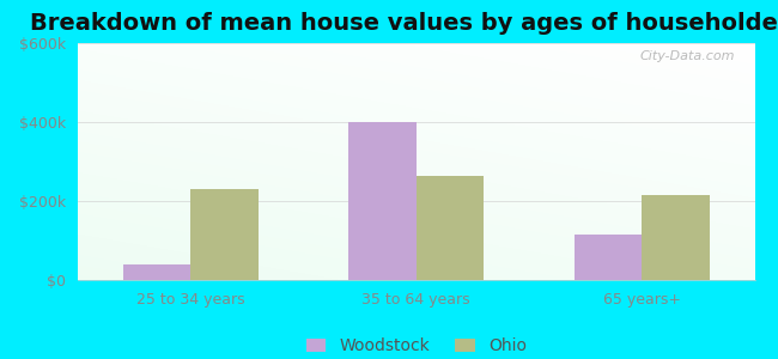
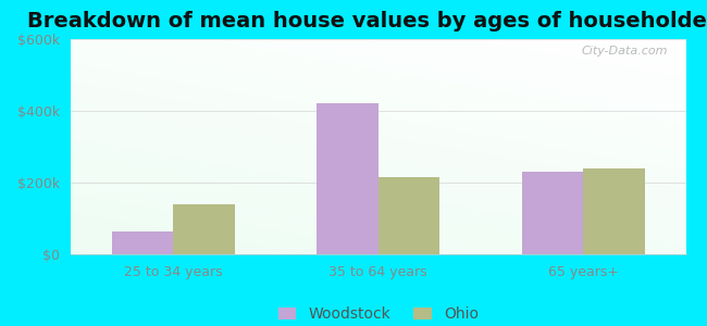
Woodstock/25 to 34 years: $40k -> $65k
Ohio/25 to 34 years: $230k -> $140k
Woodstock/35 to 64 years: $400k -> $420k
Ohio/35 to 64 years: $265k -> $215k
Woodstock/65 years+: $115k -> $230k
Ohio/65 years+: $215k -> $240k
